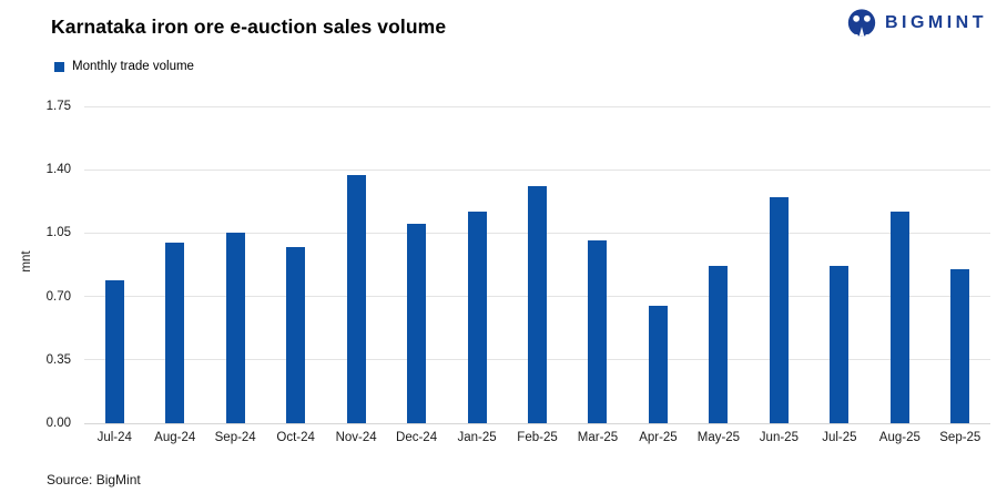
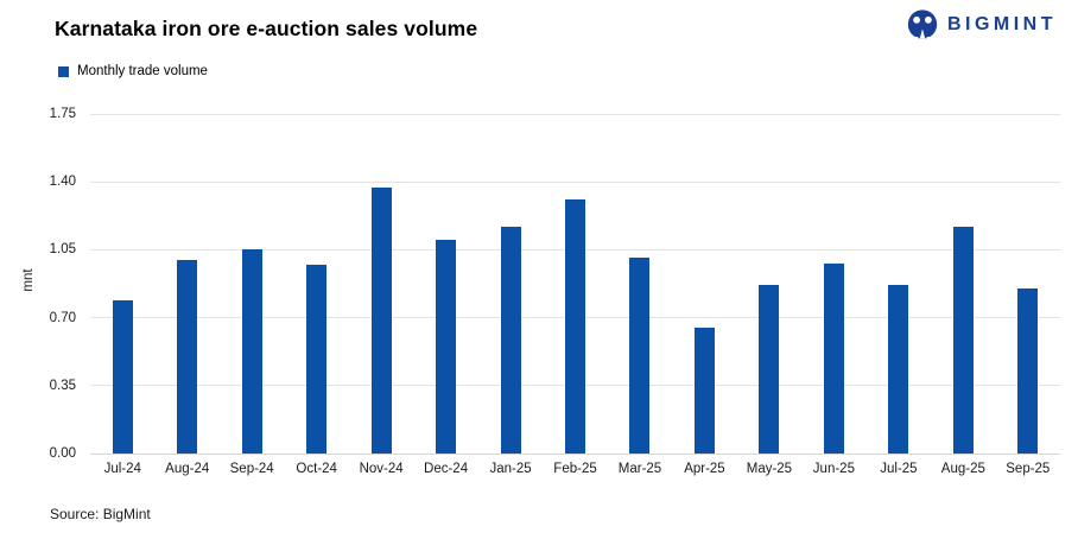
Jun-25: 1.25 -> 0.98
